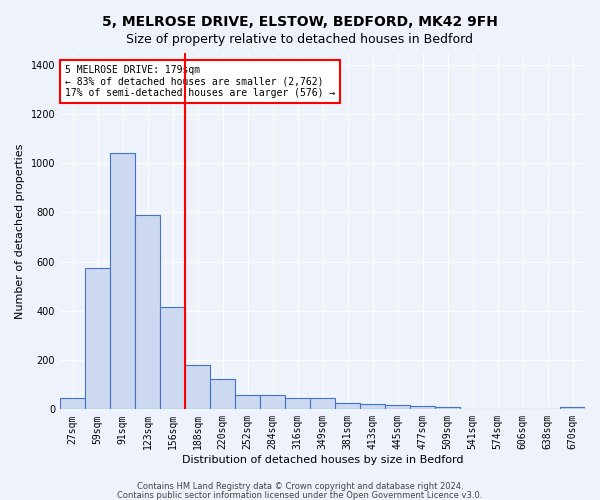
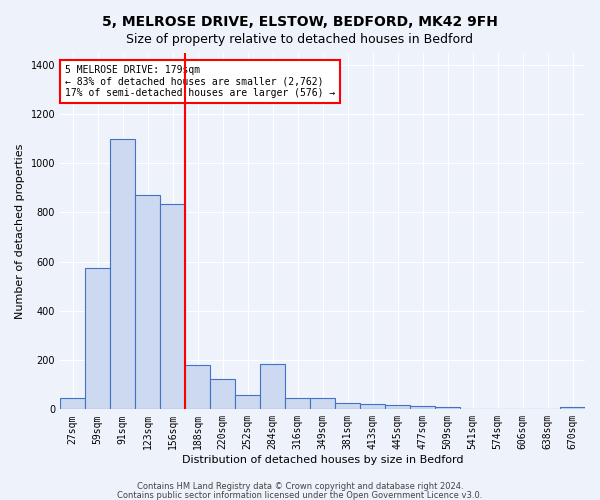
91sqm: 1040 -> 1100
123sqm: 790 -> 870
156sqm: 415 -> 835
284sqm: 60 -> 185
